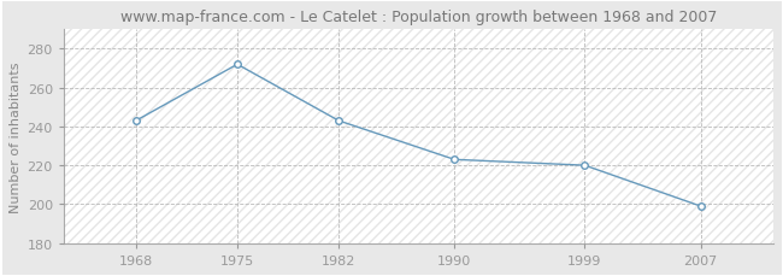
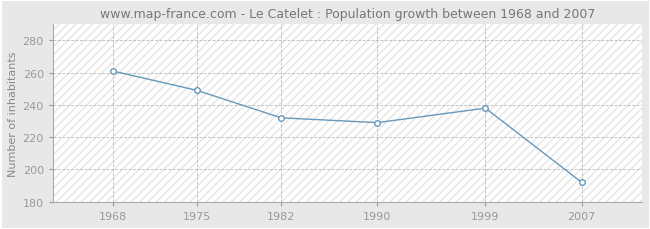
1968: 243 -> 261
1975: 272 -> 249
1982: 243 -> 232
1990: 223 -> 229
1999: 220 -> 238
2007: 199 -> 192
